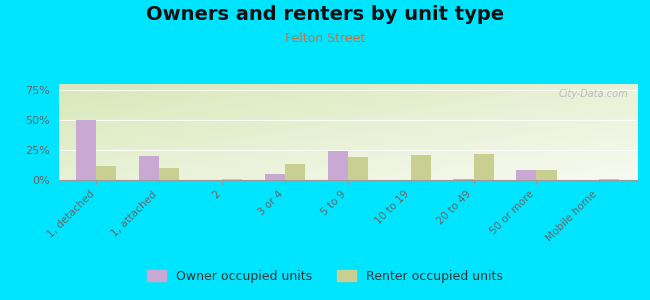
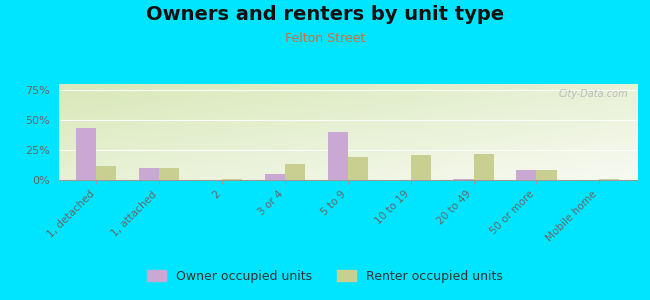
Owner occupied units/1, detached: 50% -> 43%
Owner occupied units/1, attached: 20% -> 10%
Owner occupied units/5 to 9: 24% -> 40%
